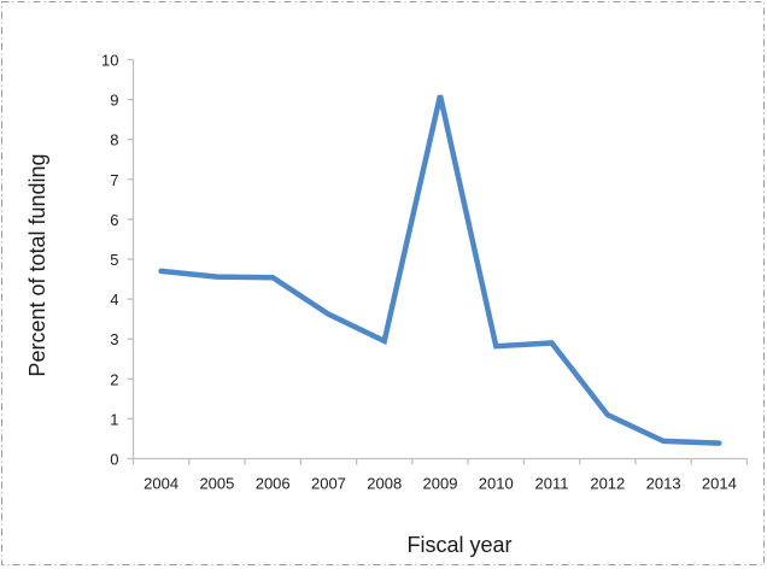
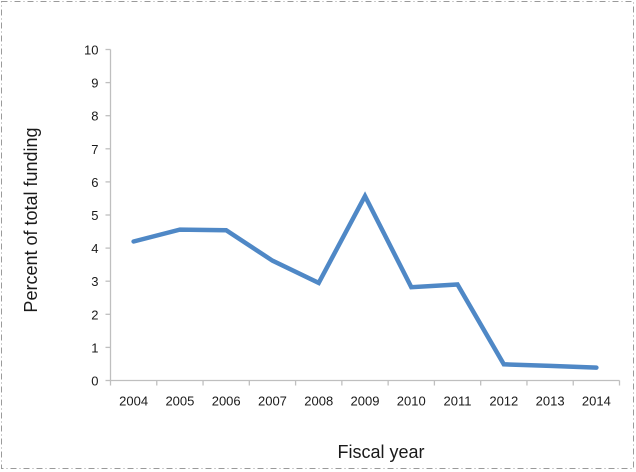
2004: 4.7 -> 4.2
2009: 9.1 -> 5.6
2012: 1.1 -> 0.5
